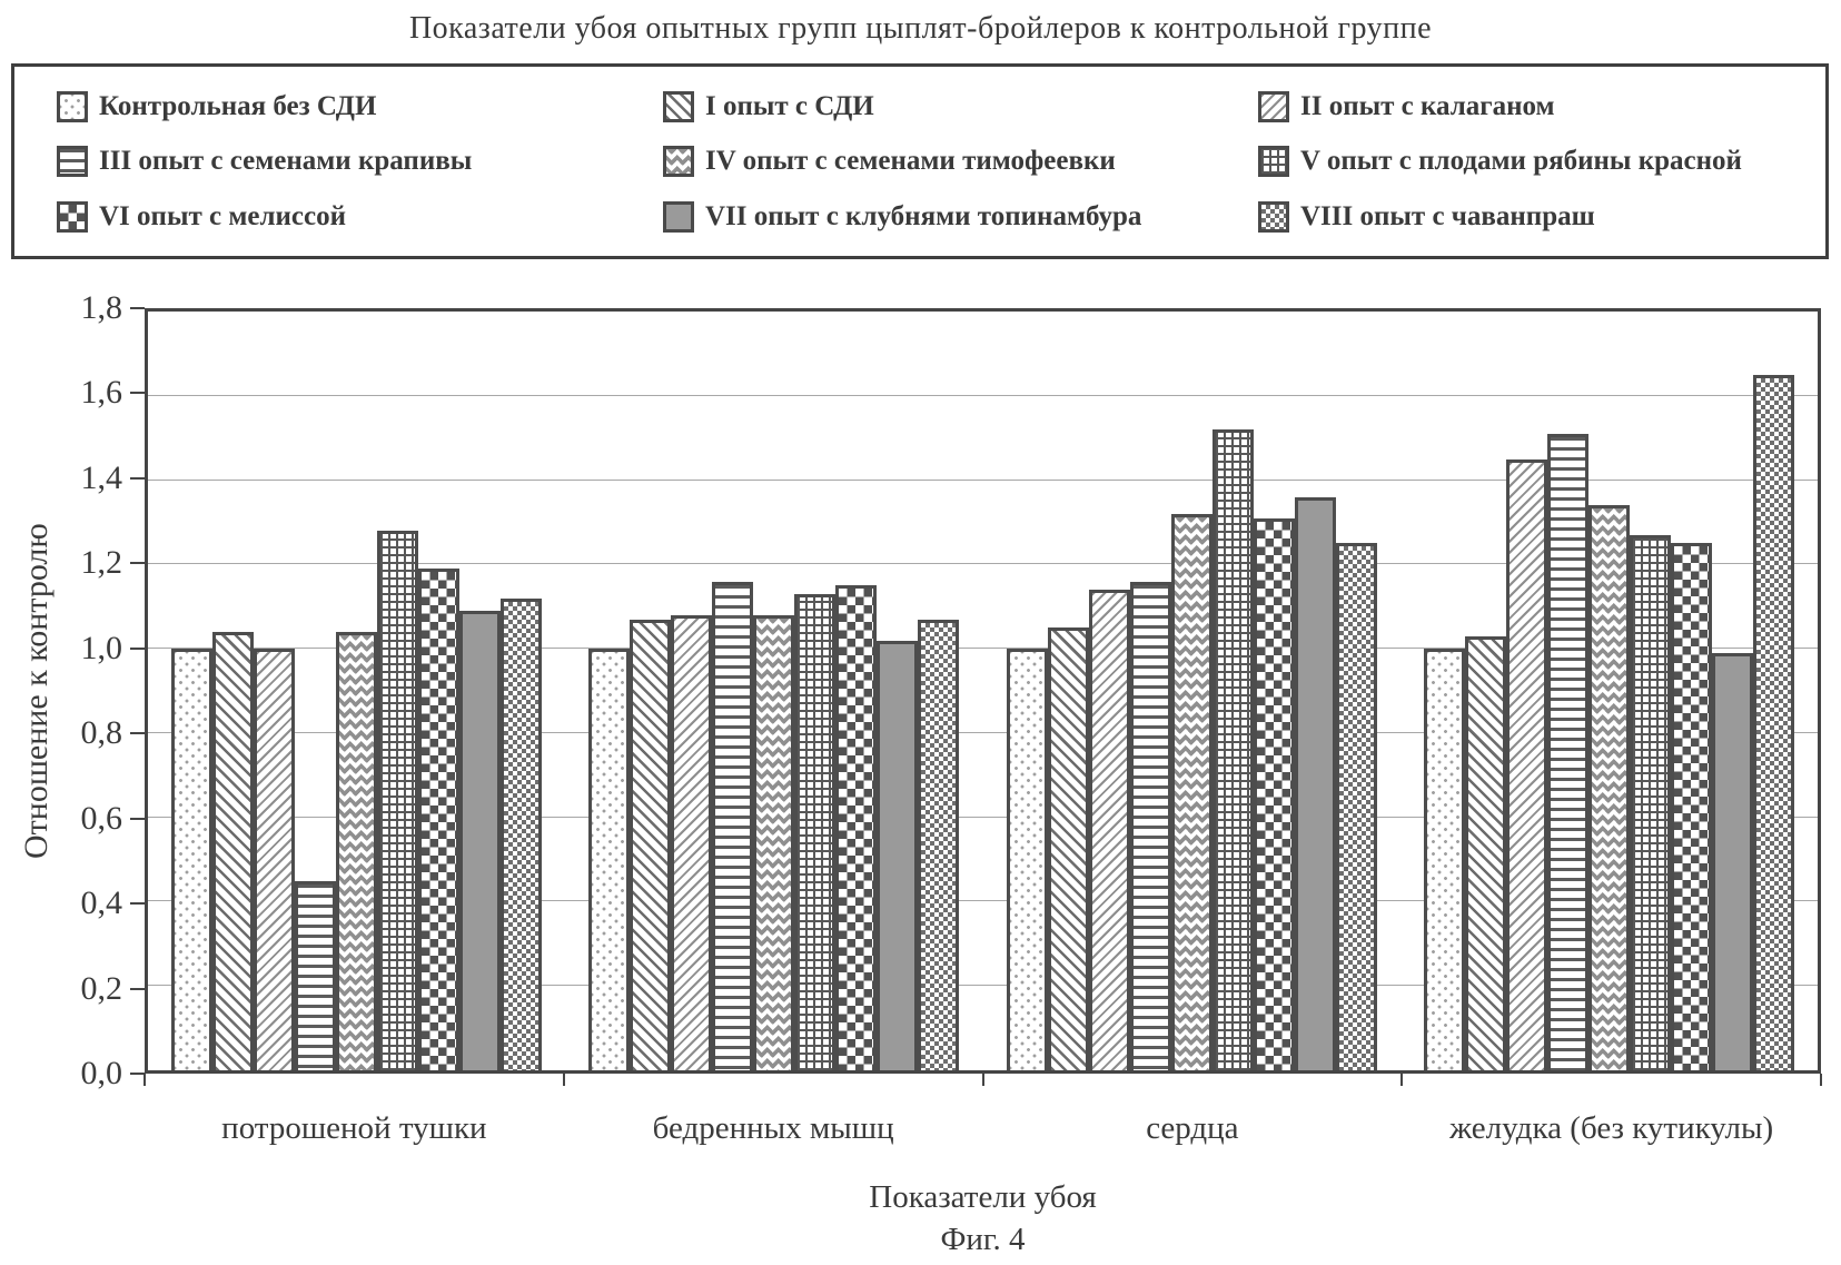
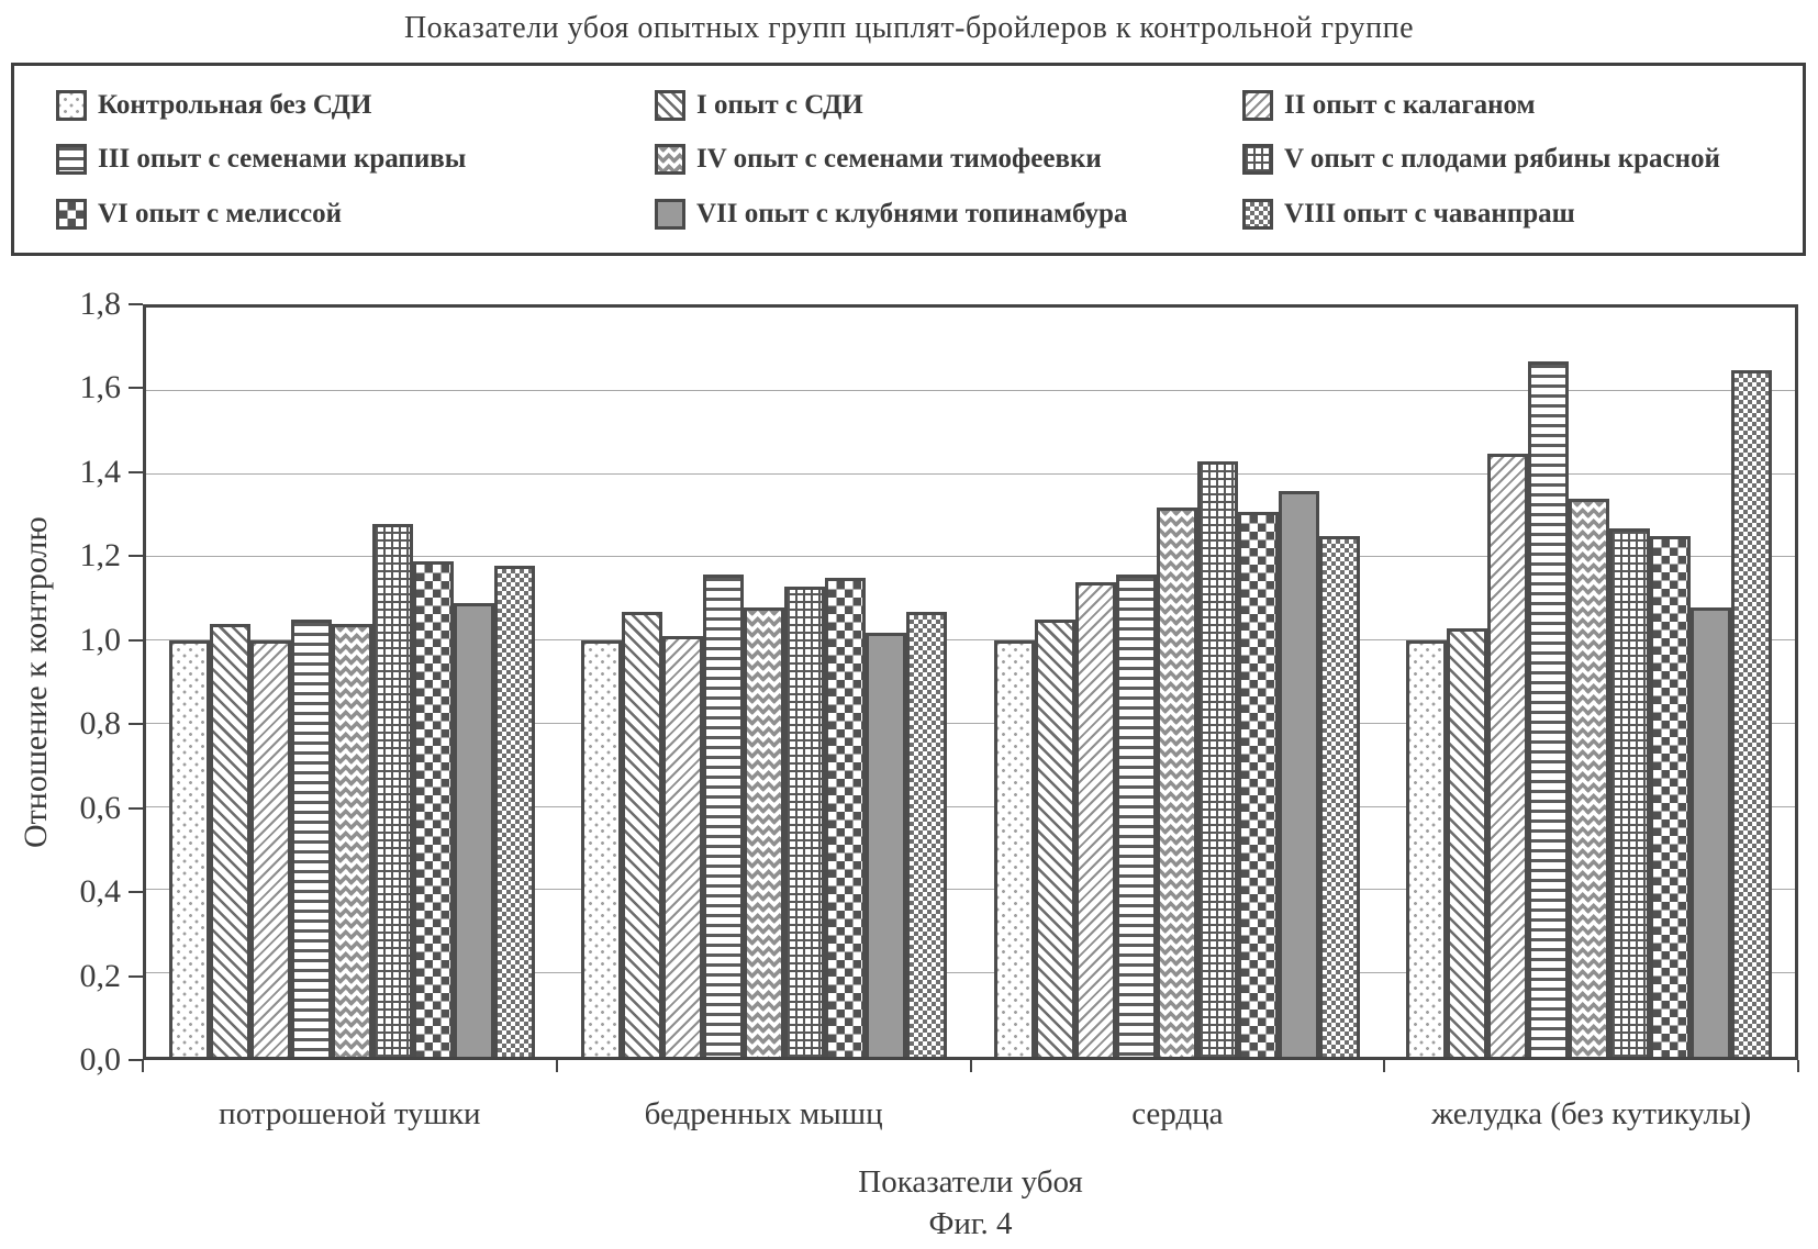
III опыт с семенами крапивы/потрошеной тушки: 0,45 -> 1,05
VIII опыт с чаванпраш/потрошеной тушки: 1,12 -> 1,18
II опыт с калаганом/бедренных мышц: 1,08 -> 1,01
V опыт с плодами рябины красной/сердца: 1,52 -> 1,43
III опыт с семенами крапивы/желудка (без кутикулы): 1,51 -> 1,67
VII опыт с клубнями топинамбура/желудка (без кутикулы): 0,99 -> 1,08
